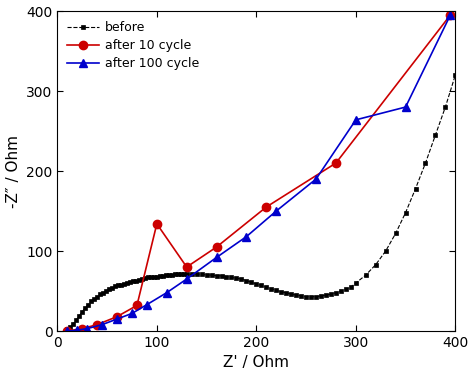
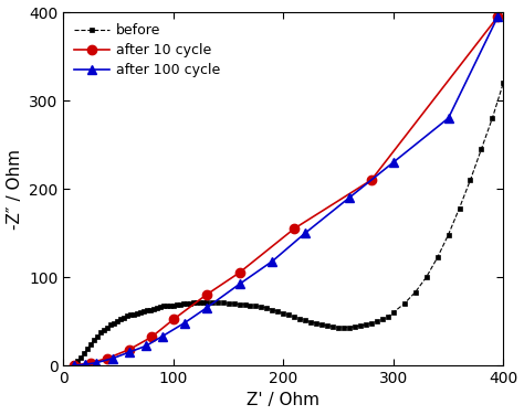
after 10 cycle/100: 134 -> 52
after 100 cycle/300: 264 -> 230
